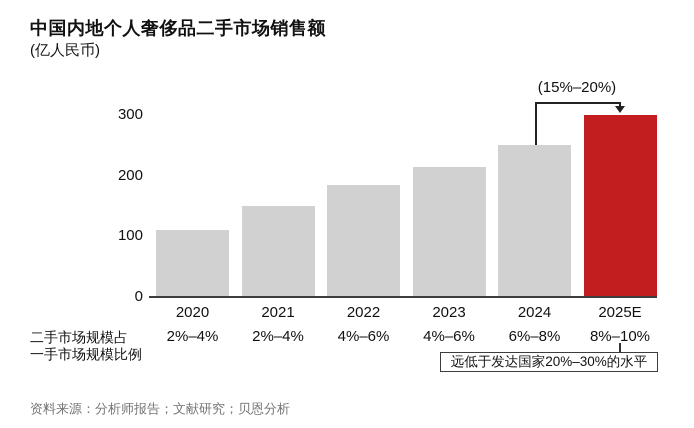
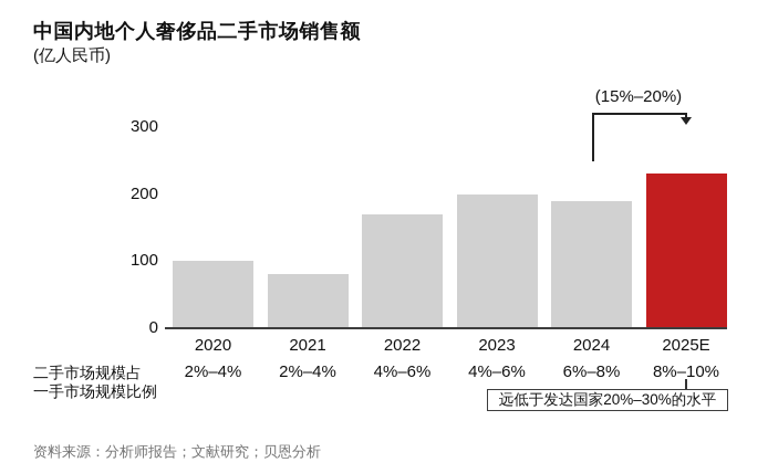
2020: 110 -> 100
2021: 150 -> 80
2022: 180 -> 170
2023: 220 -> 200
2024: 250 -> 190
2025E: 300 -> 230
